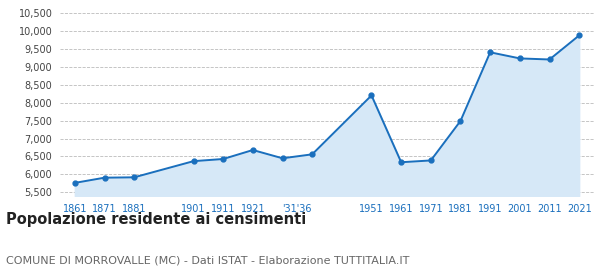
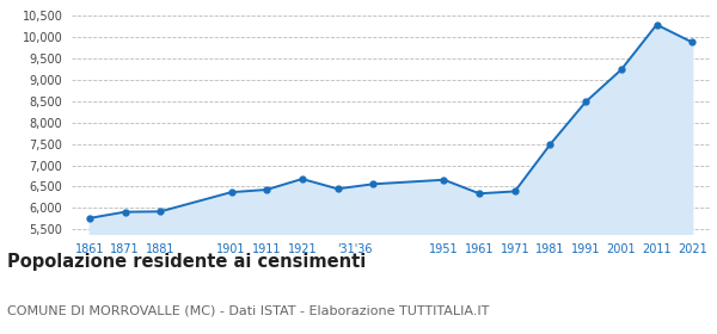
1951: 8,200 -> 6,660
1991: 9,400 -> 8,480
2011: 9,200 -> 10,280
